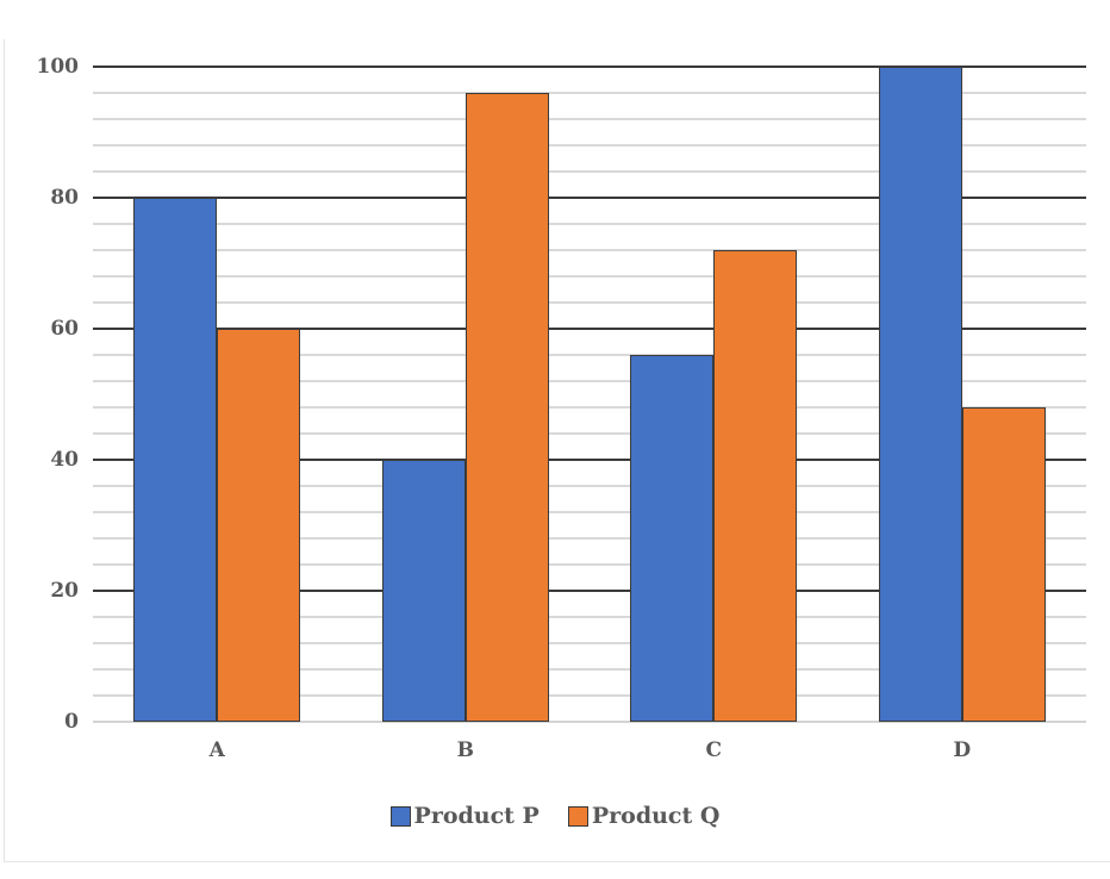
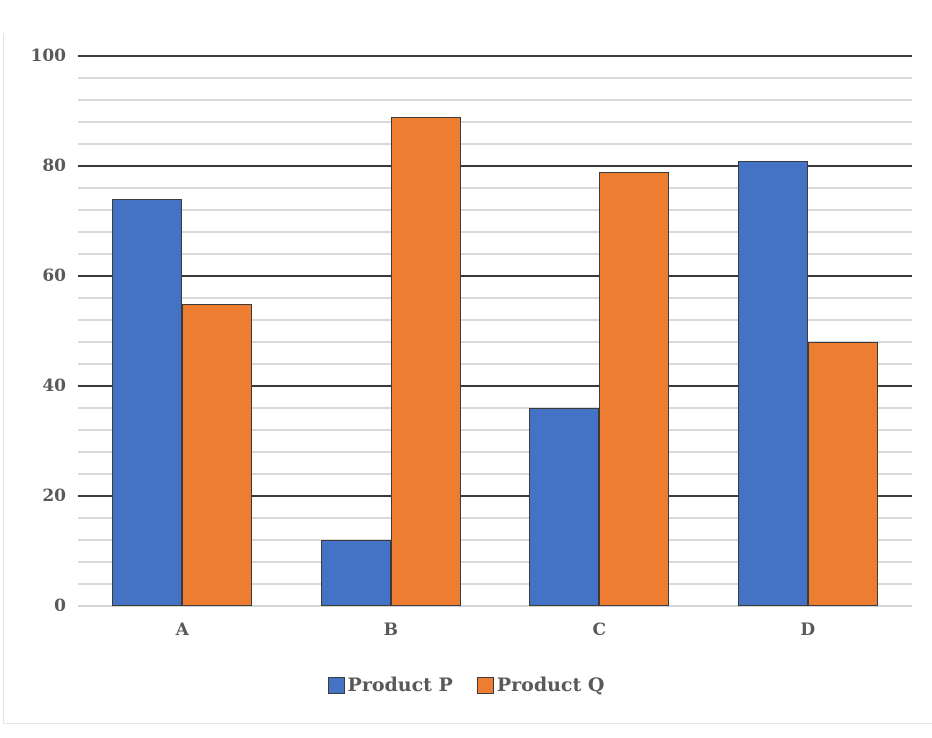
Product P/A: 80 -> 74
Product Q/A: 60 -> 55
Product P/B: 40 -> 12
Product Q/B: 96 -> 89
Product P/C: 56 -> 36
Product Q/C: 72 -> 79
Product P/D: 100 -> 81
